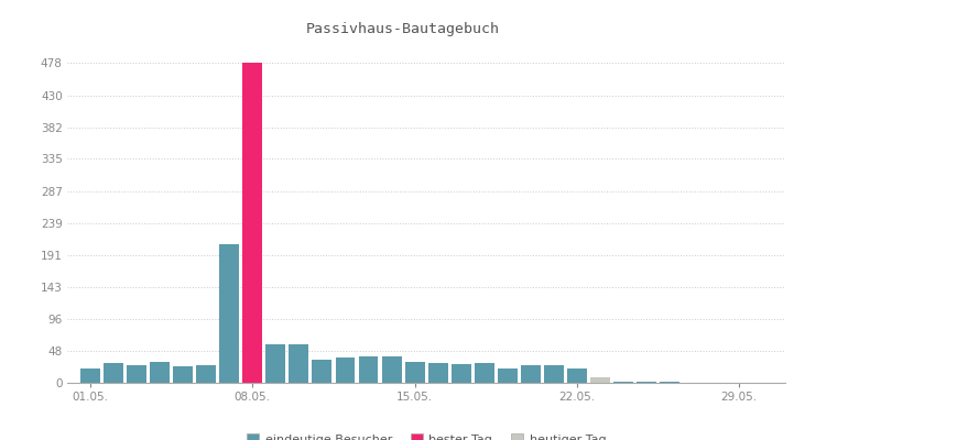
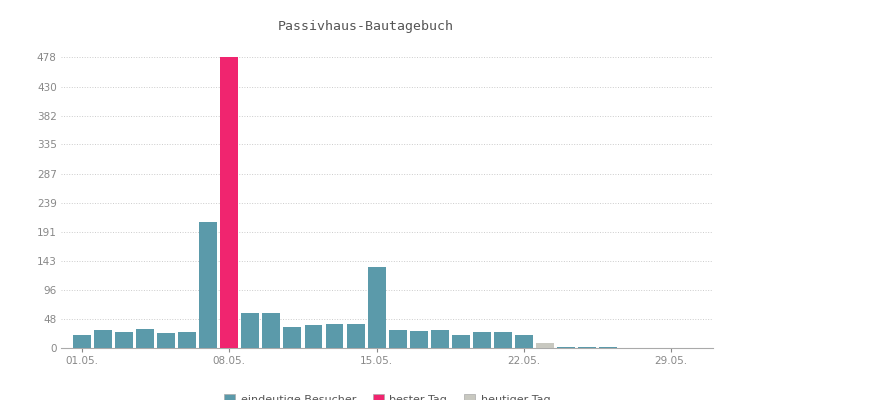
15.05.: 31 -> 134
